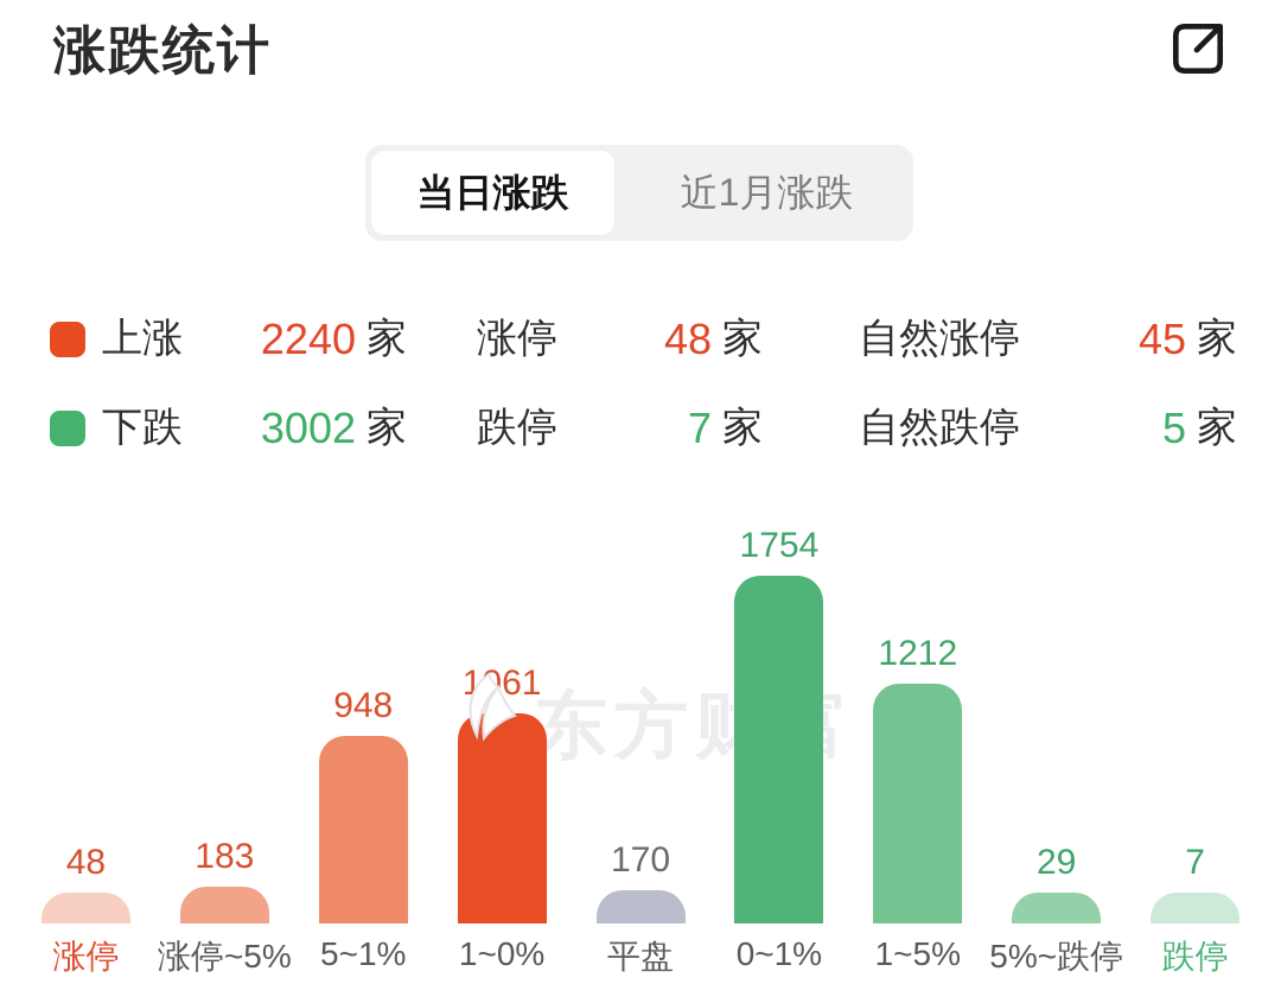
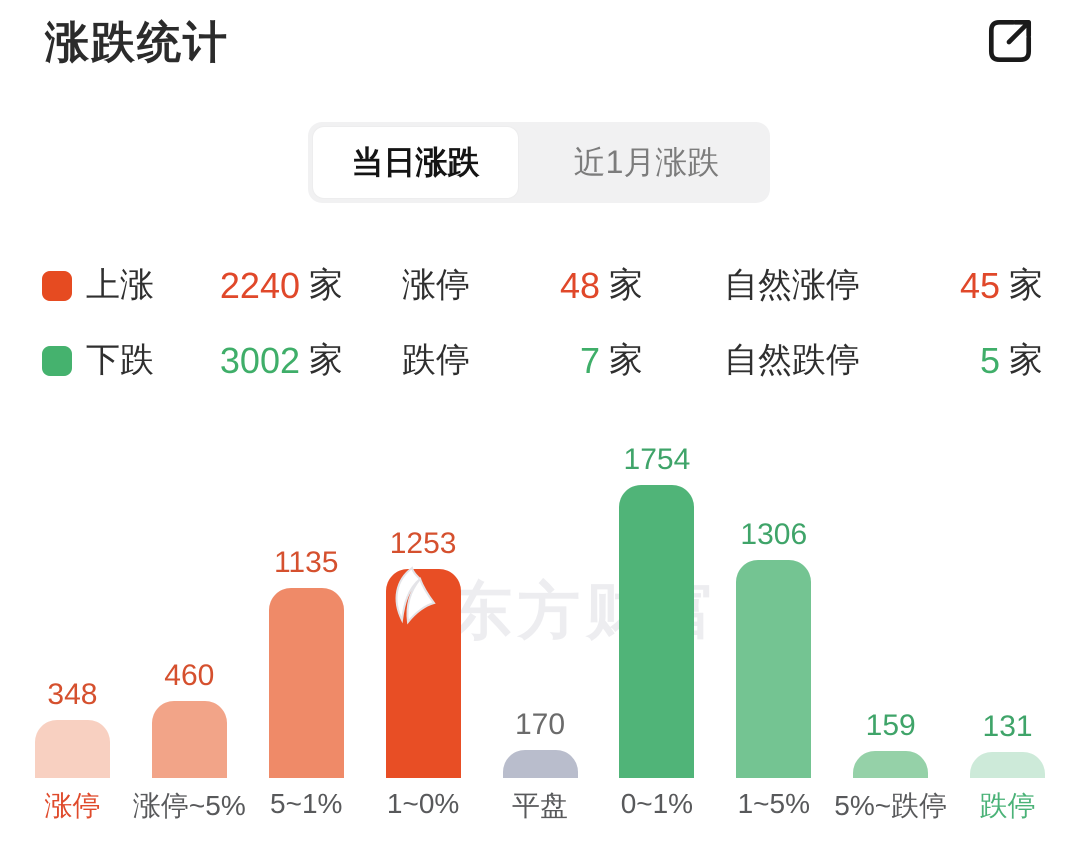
涨停: 48 -> 348
涨停~5%: 183 -> 460
5~1%: 948 -> 1135
1~0%: 1061 -> 1253
1~5%: 1212 -> 1306
5%~跌停: 29 -> 159
跌停: 7 -> 131
